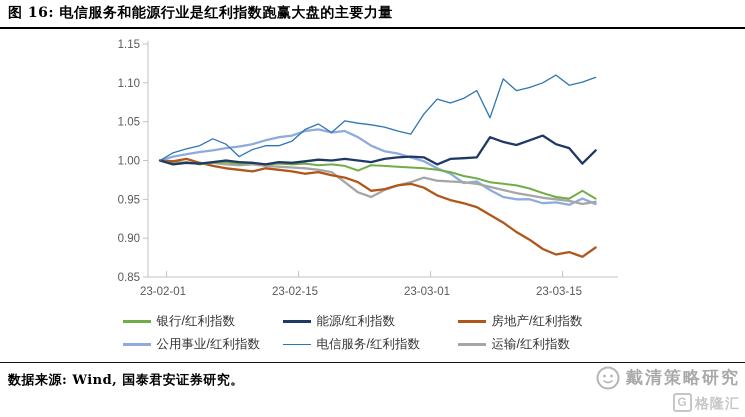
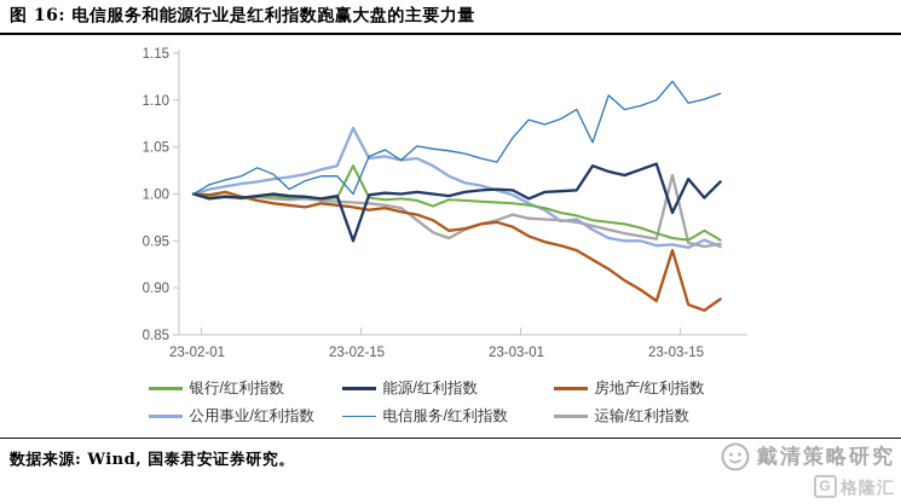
银行/红利指数/23-02-15: 0.99 -> 1.03
能源/红利指数/23-02-15: 1.00 -> 0.95
公用事业/红利指数/23-02-15: 1.03 -> 1.07
电信服务/红利指数/23-02-15: 1.02 -> 1.00
能源/红利指数/23-03-15: 1.02 -> 0.98
房地产/红利指数/23-03-15: 0.88 -> 0.94
电信服务/红利指数/23-03-15: 1.11 -> 1.12
运输/红利指数/23-03-15: 0.95 -> 1.02
